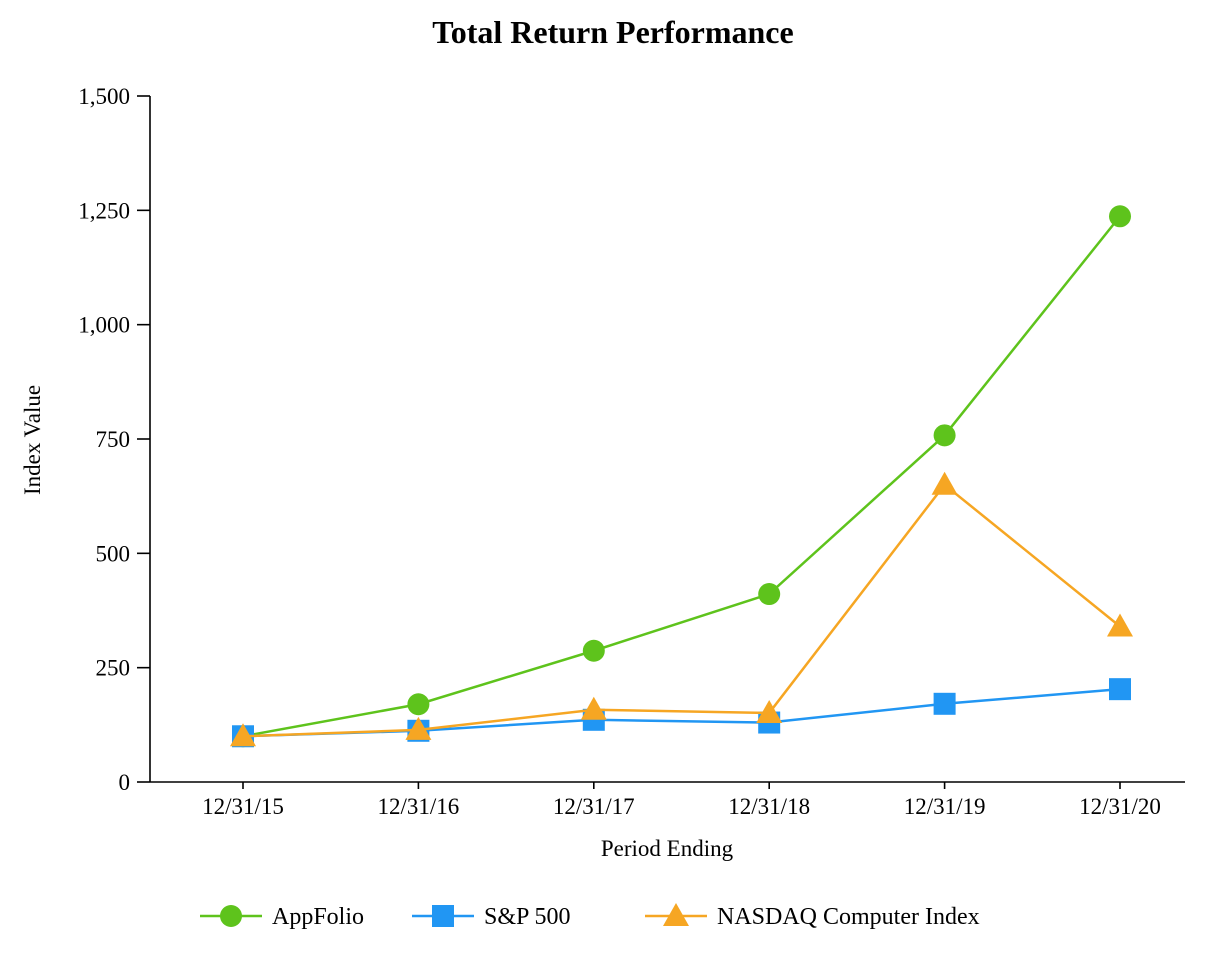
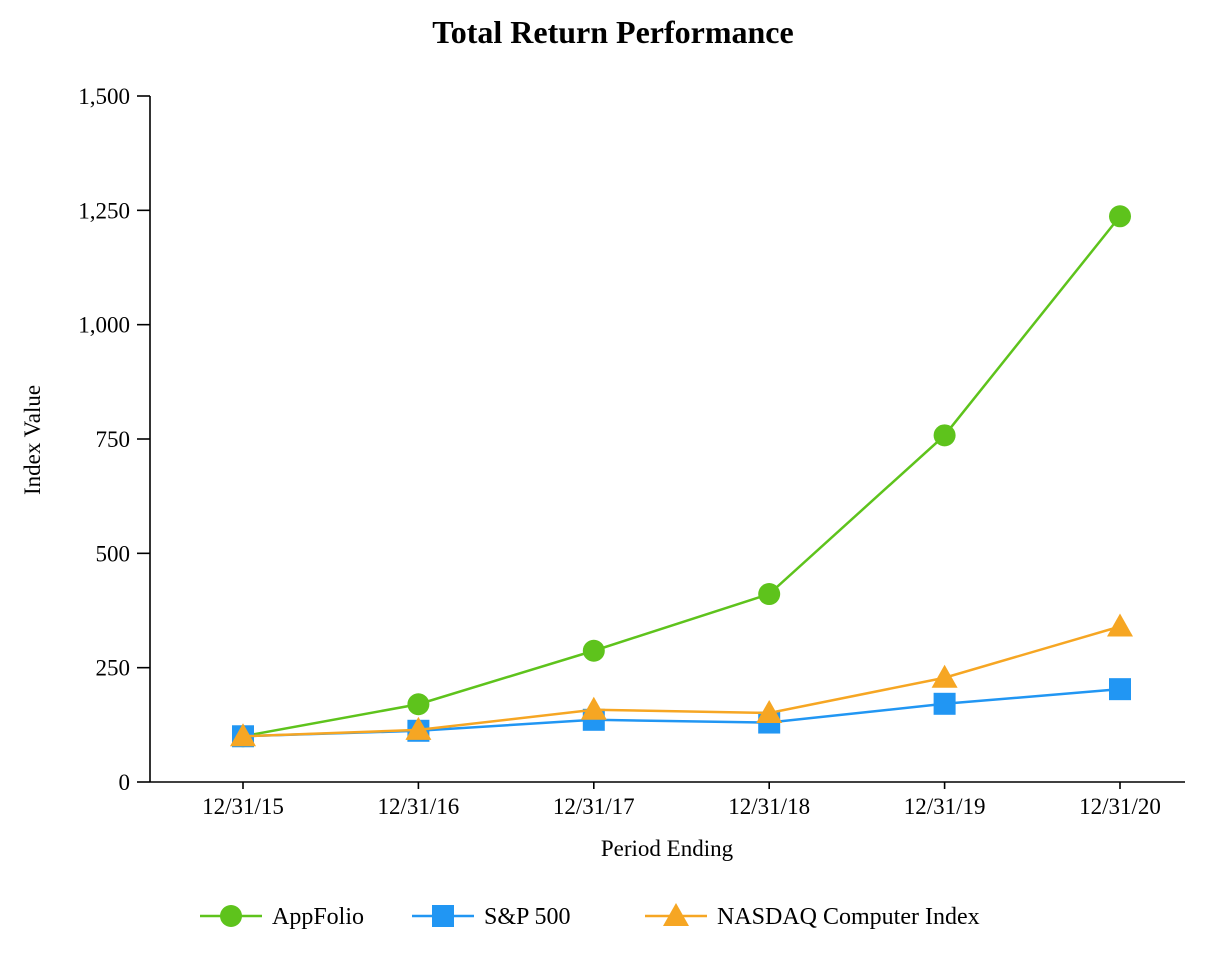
NASDAQ Computer Index/12/31/19: 650 -> 230
